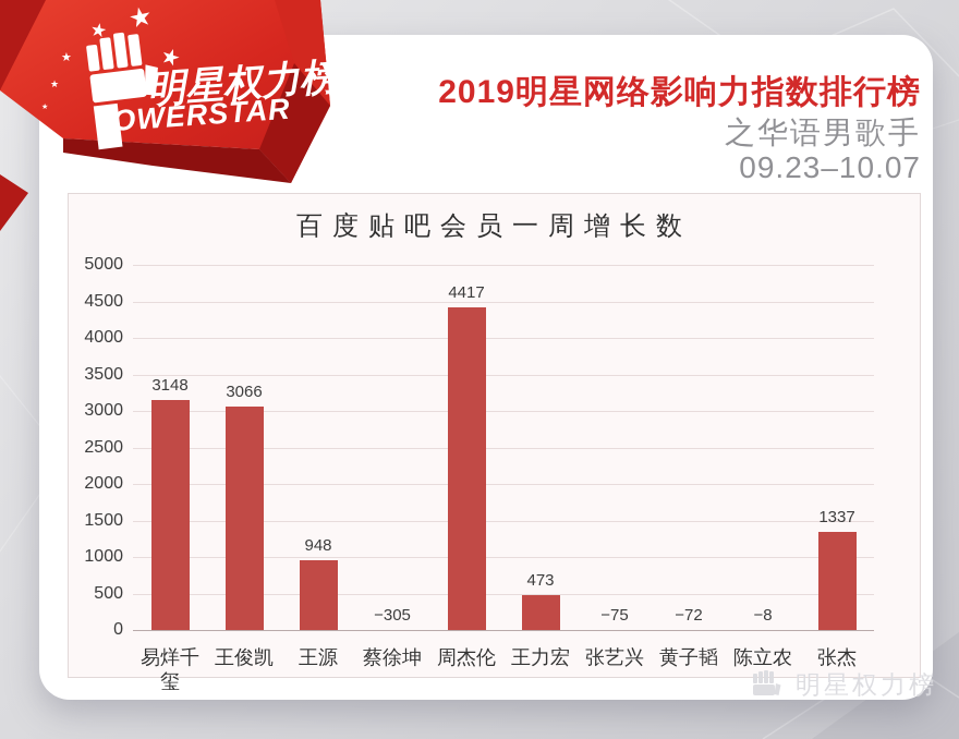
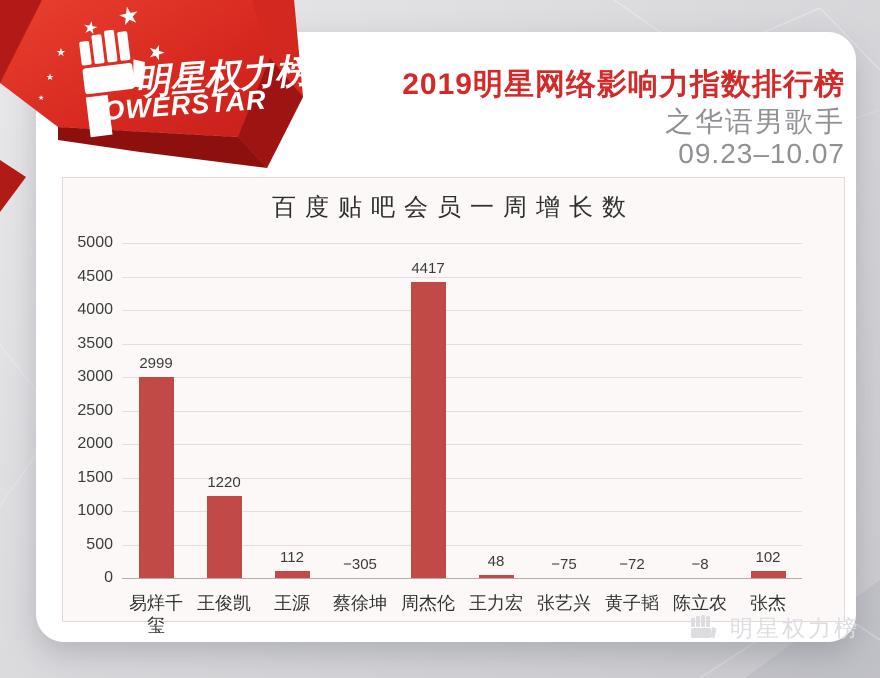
易烊千玺: 3148 -> 2999
王俊凯: 3066 -> 1220
王源: 948 -> 112
王力宏: 473 -> 48
张杰: 1337 -> 102
